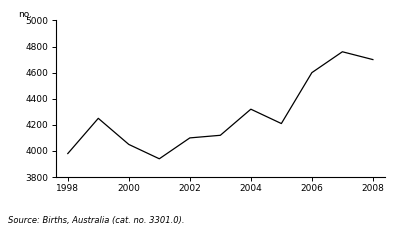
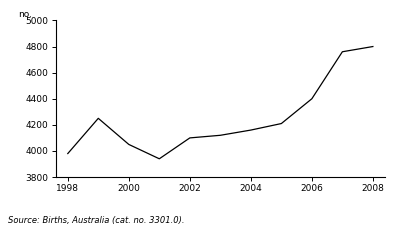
2004: 4320 -> 4160
2006: 4600 -> 4400
2008: 4700 -> 4800
